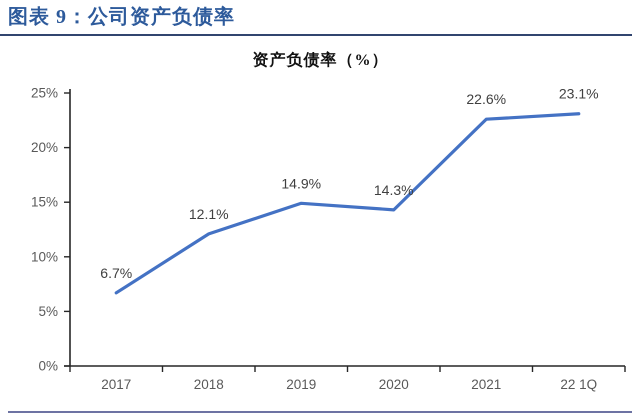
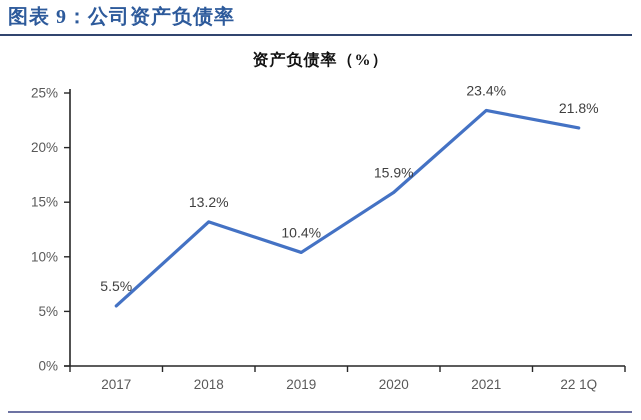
2017: 6.7% -> 5.5%
2018: 12.1% -> 13.2%
2019: 14.9% -> 10.4%
2020: 14.3% -> 15.9%
2021: 22.6% -> 23.4%
22 1Q: 23.1% -> 21.8%
